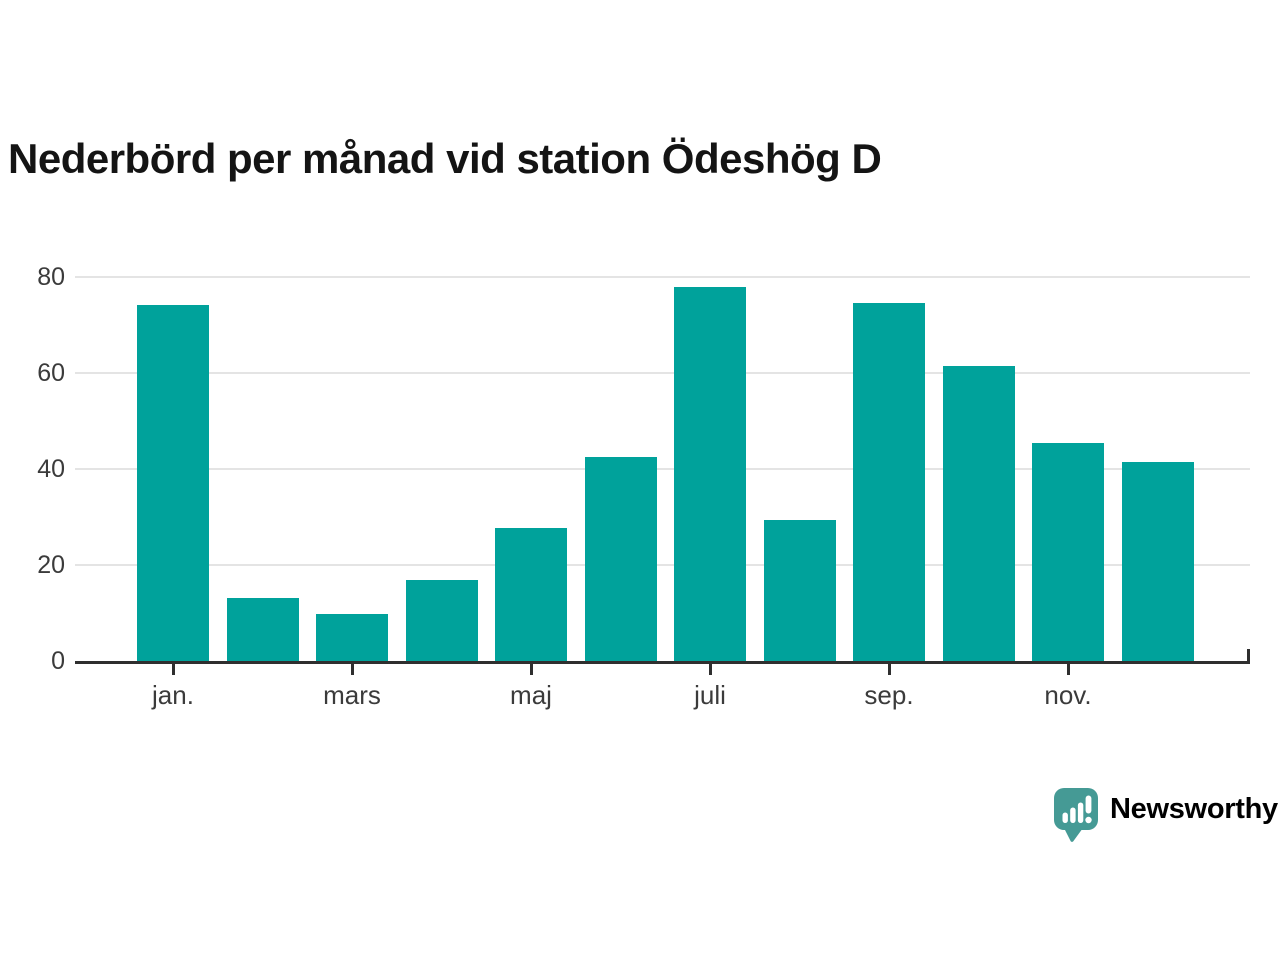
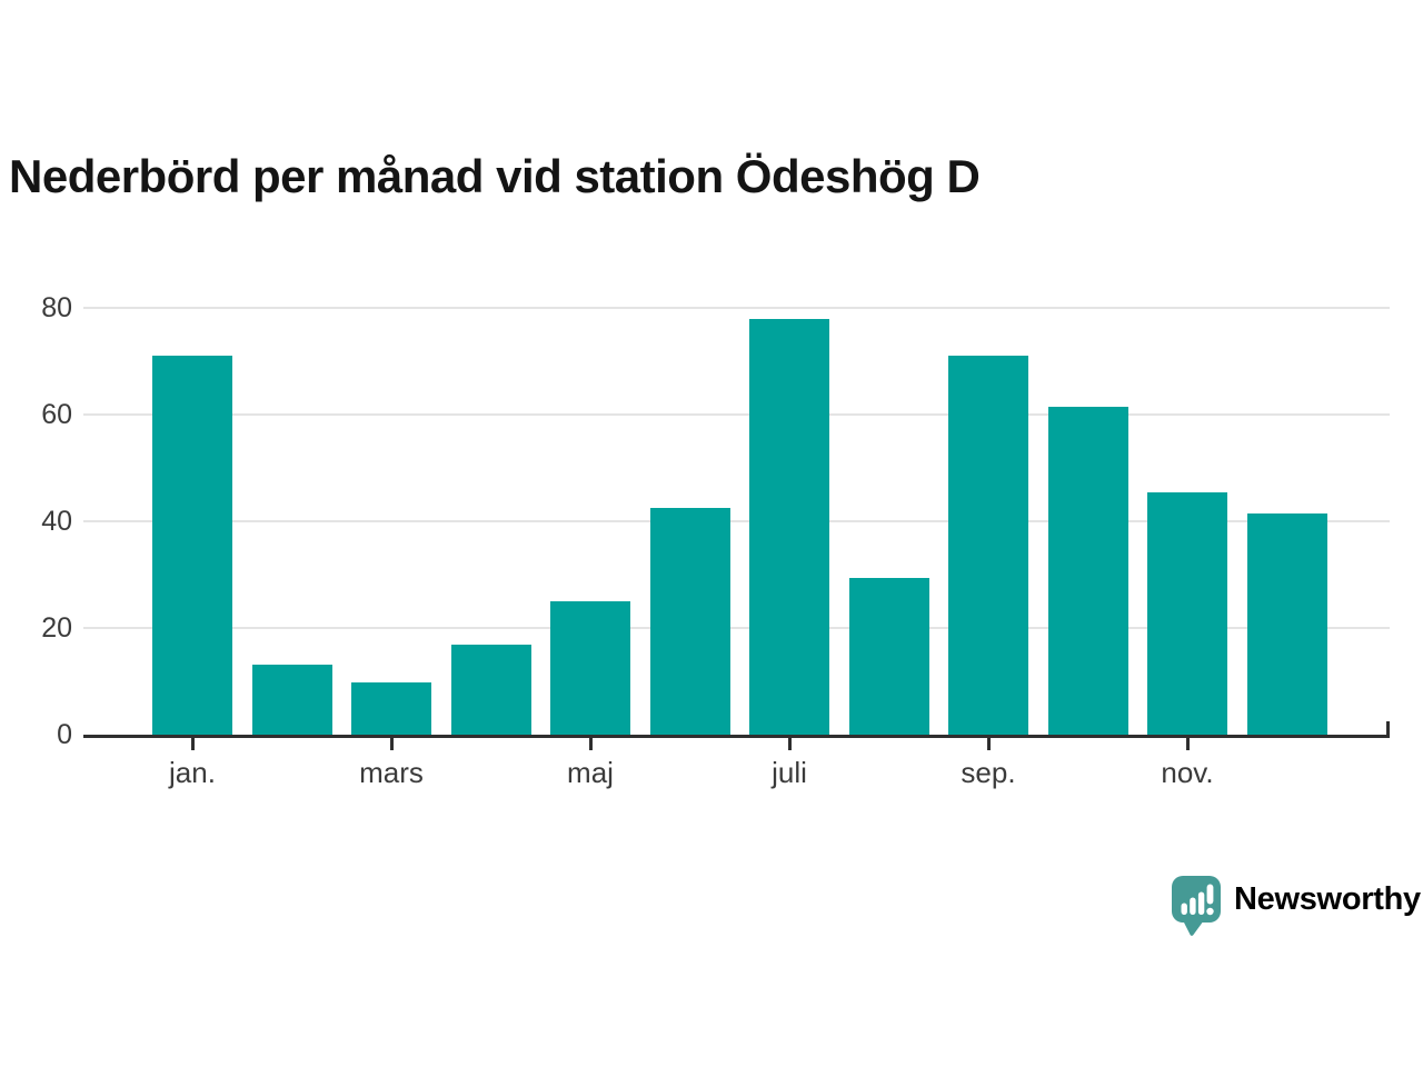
jan.: 74 -> 71
maj: 28 -> 25
sep.: 75 -> 71
